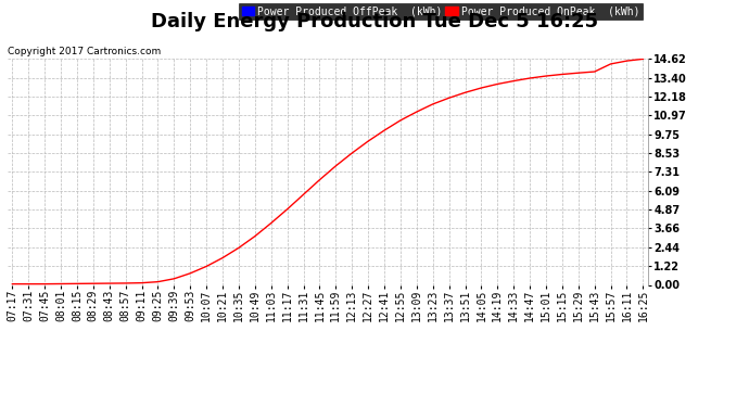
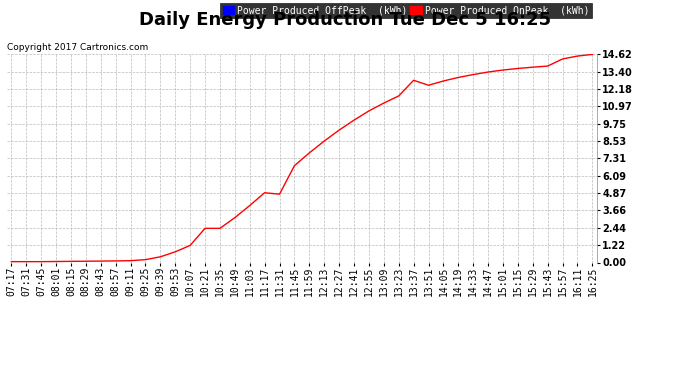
10:21: 1.8 -> 2.4
11:31: 5.8 -> 4.8
13:37: 12.1 -> 12.8
